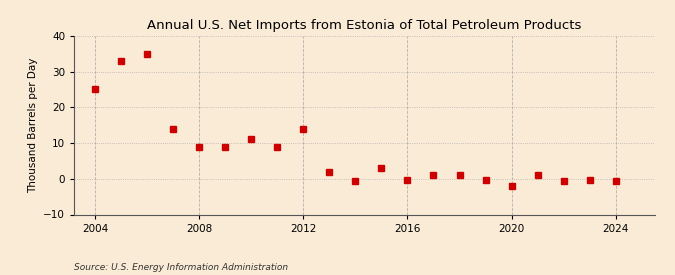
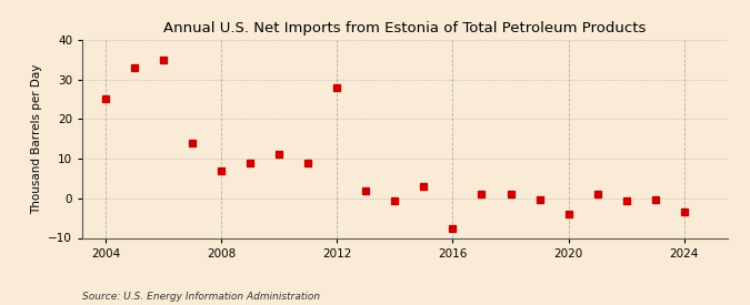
2008: 9.0 -> 7.0
2012: 14.0 -> 28.0
2016: -0.3 -> -7.5
2020: -2.0 -> -4.0
2024: -0.5 -> -3.5
